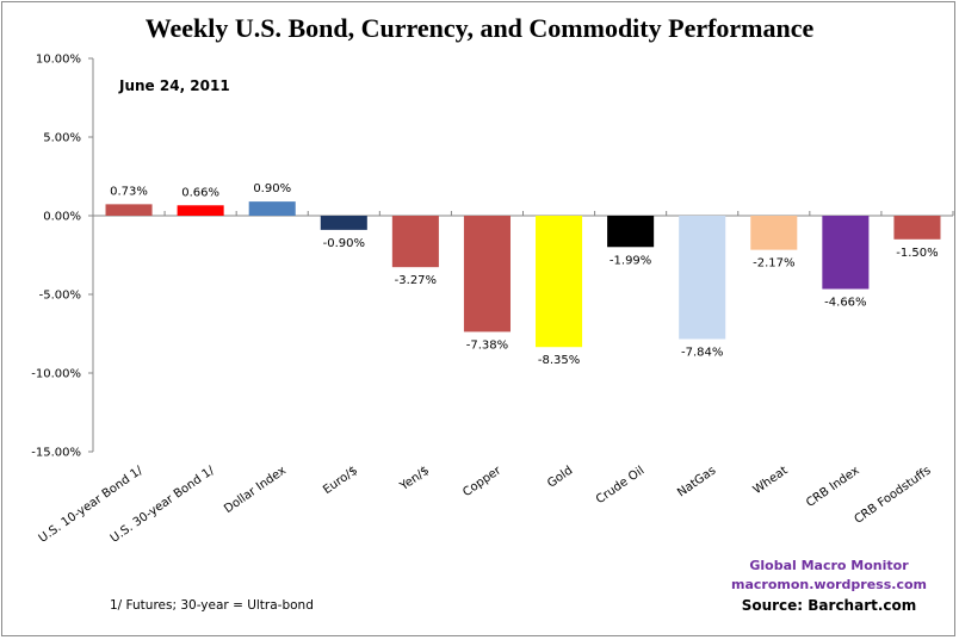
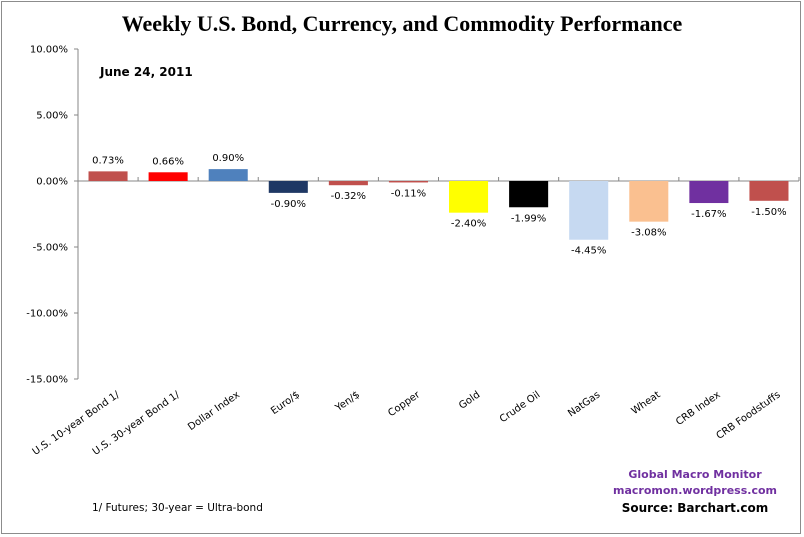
Yen/$: -3.27% -> -0.32%
Copper: -7.38% -> -0.11%
Gold: -8.35% -> -2.40%
NatGas: -7.84% -> -4.45%
Wheat: -2.17% -> -3.08%
CRB Index: -4.66% -> -1.67%
